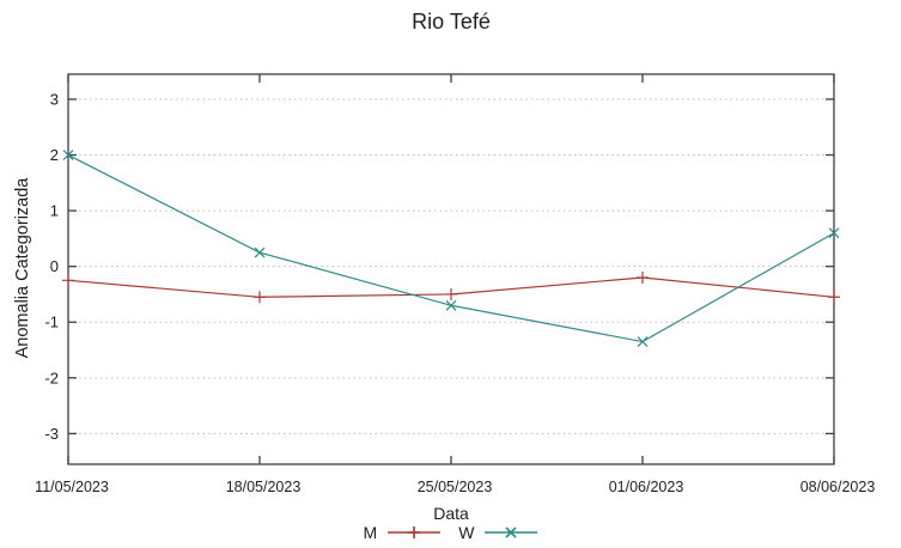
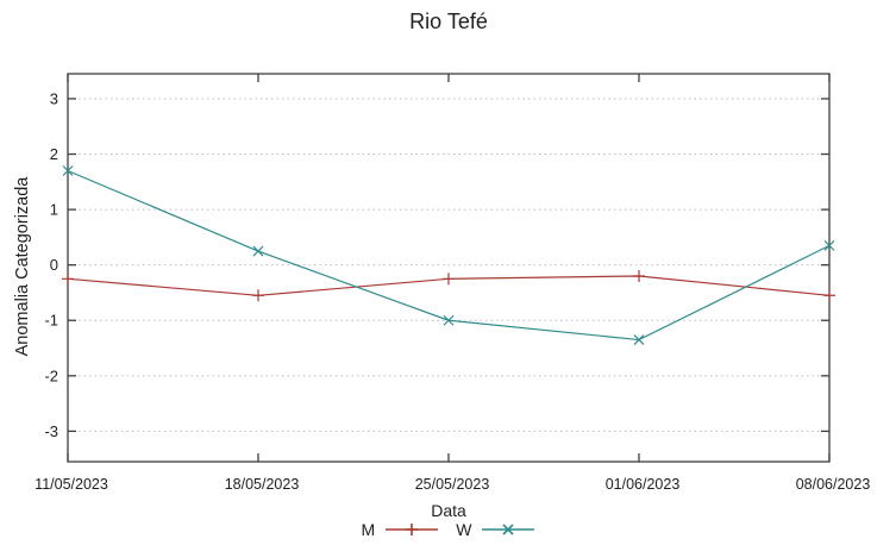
W/11/05/2023: 2.0 -> 1.7
M/25/05/2023: -0.5 -> -0.2
W/25/05/2023: -0.7 -> -1.0
W/08/06/2023: 0.6 -> 0.3
